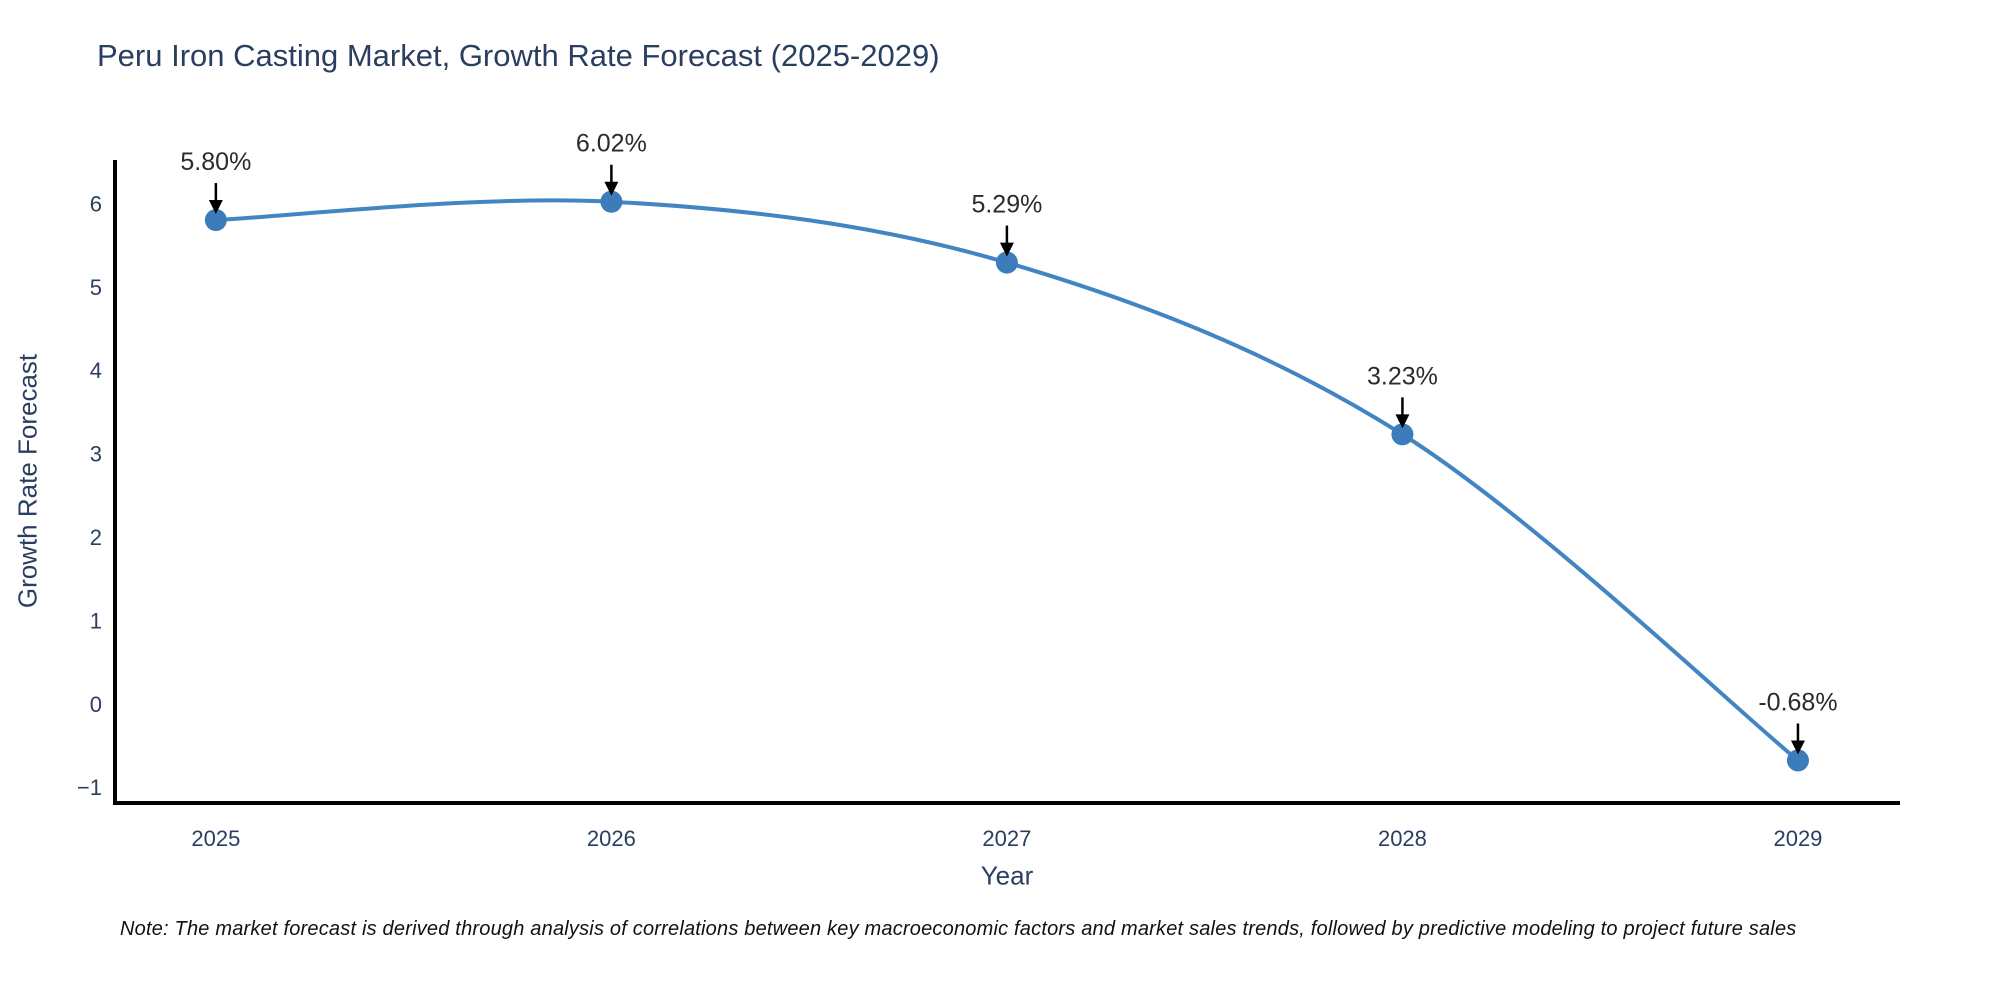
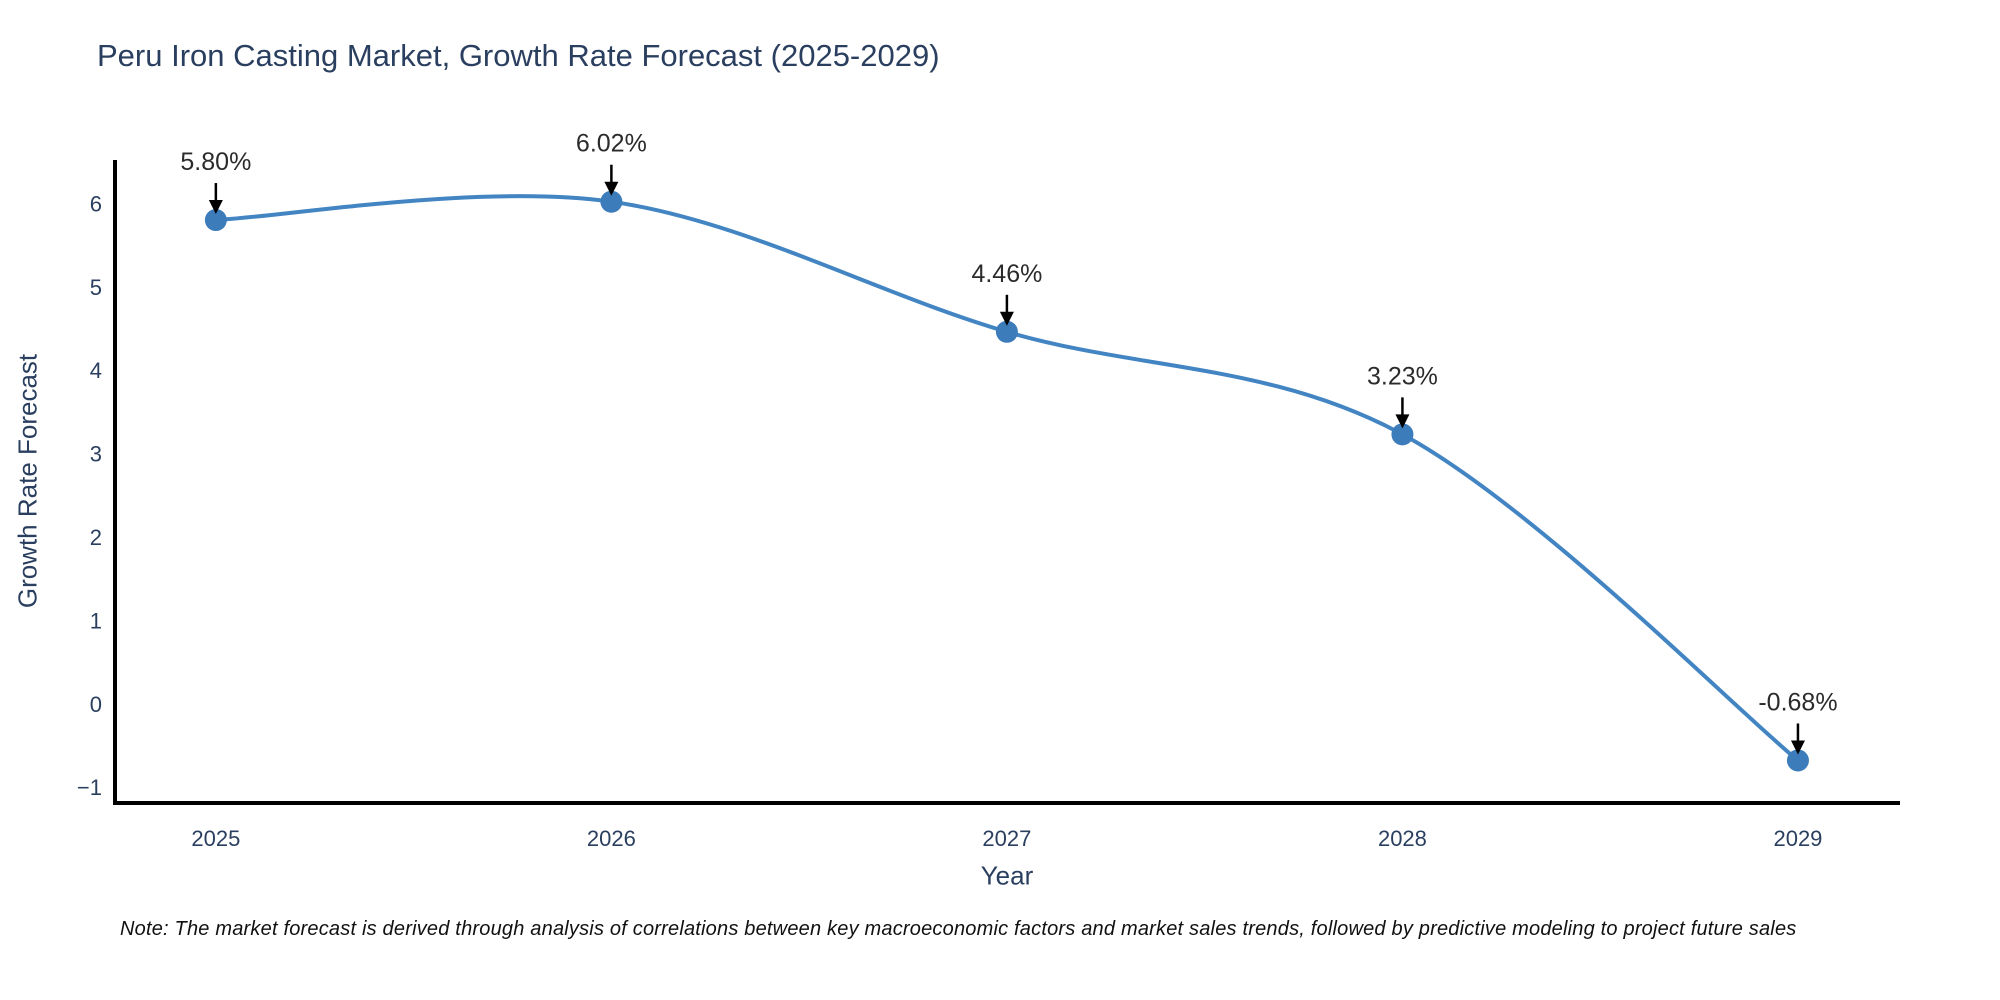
2027: 5.29% -> 4.46%
